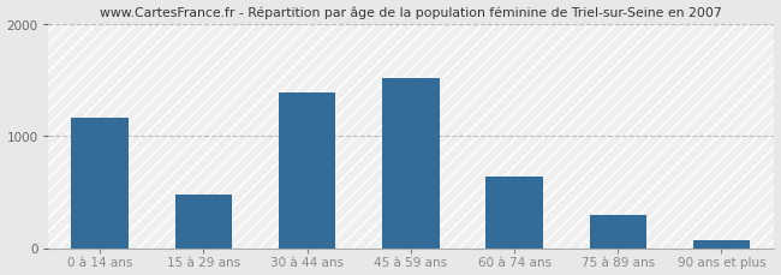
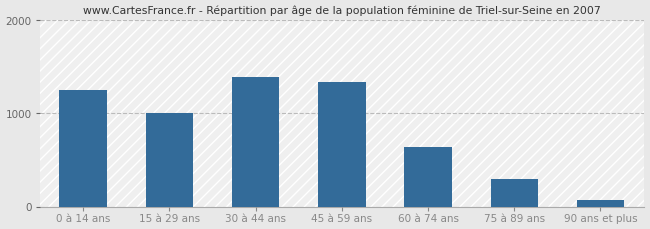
0 à 14 ans: 1160 -> 1250
15 à 29 ans: 480 -> 1000
45 à 59 ans: 1520 -> 1330
